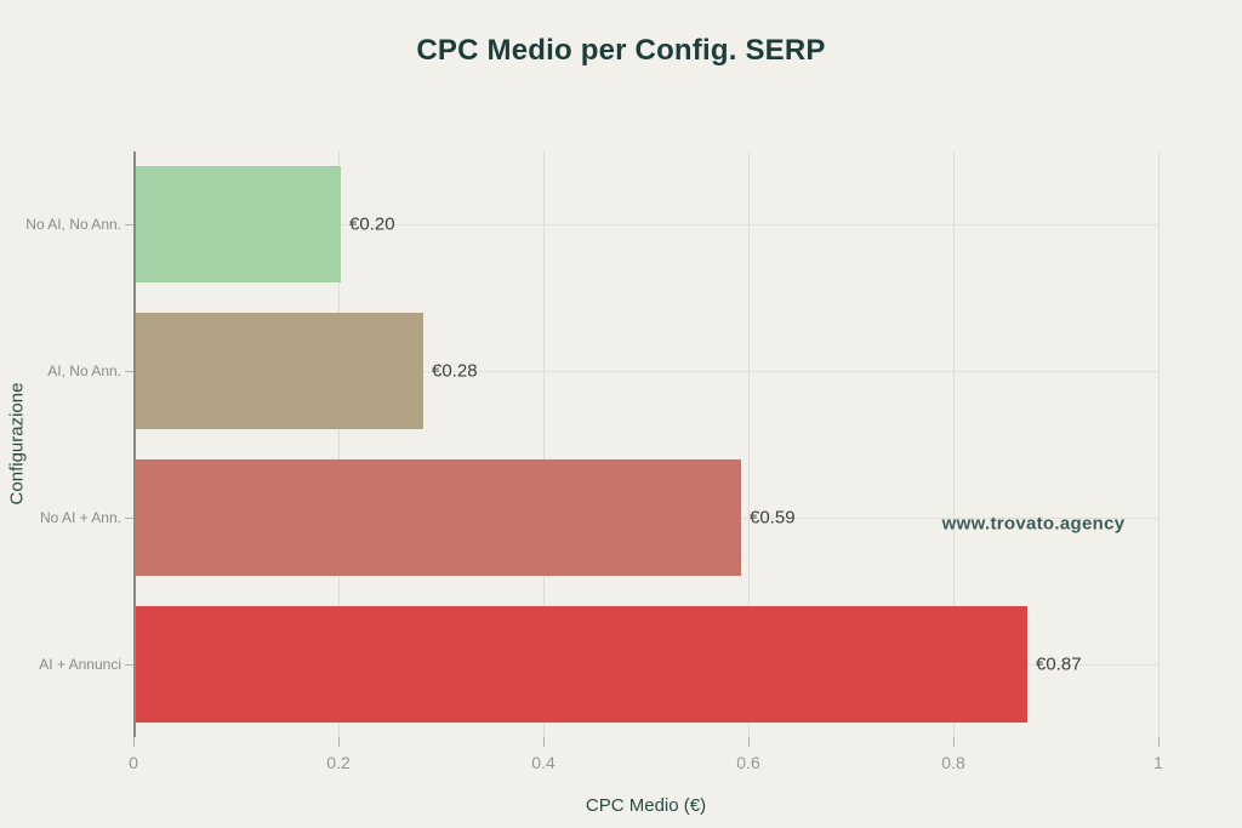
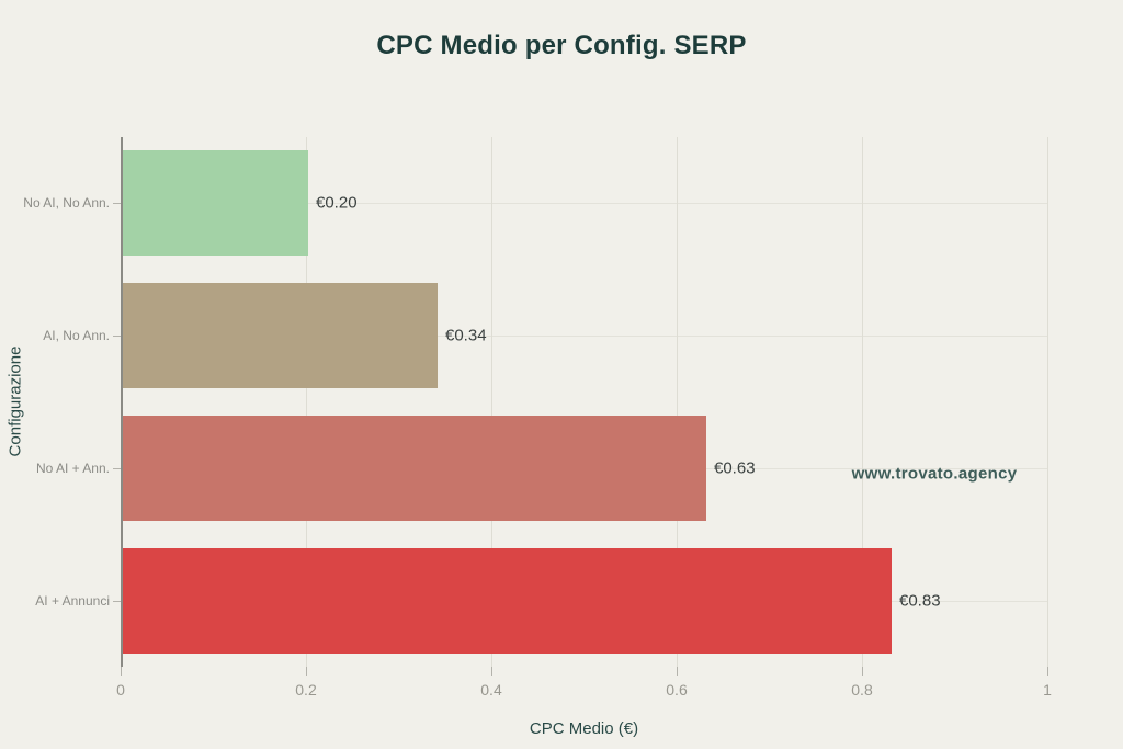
AI, No Ann.: €0.28 -> €0.34
No AI + Ann.: €0.59 -> €0.63
AI + Annunci: €0.87 -> €0.83
